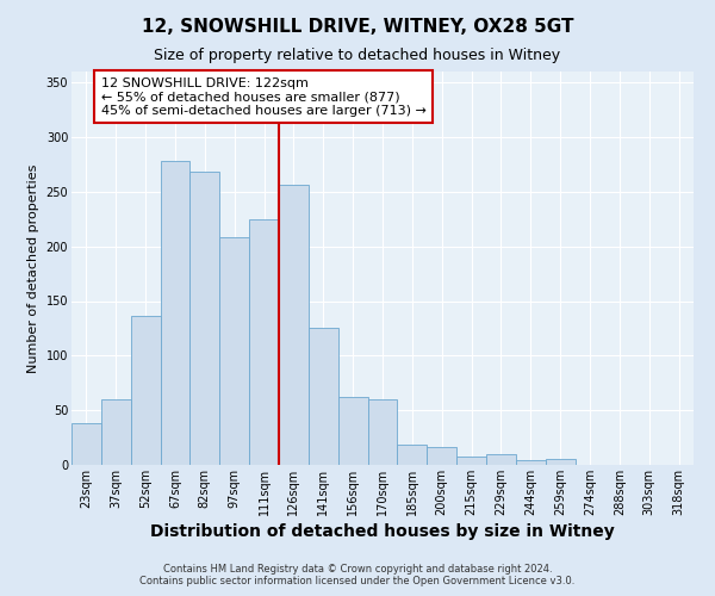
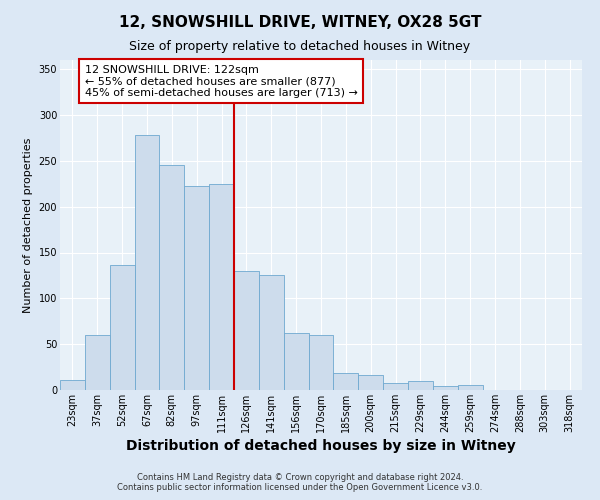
23sqm: 38 -> 11
82sqm: 268 -> 245
97sqm: 208 -> 223
126sqm: 256 -> 130
